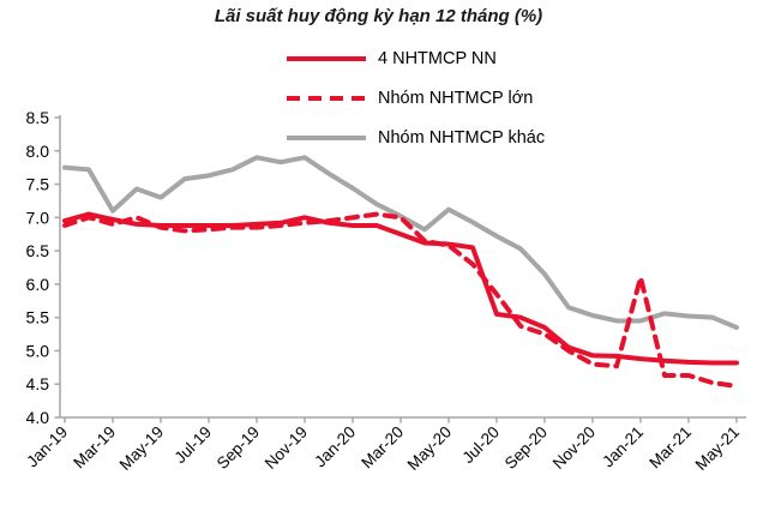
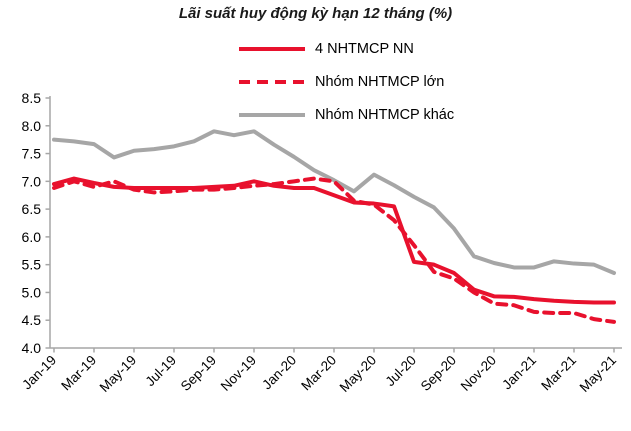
Nhóm NHTMCP khác/Mar-19: 7.1 -> 7.7
Nhóm NHTMCP khác/May-19: 7.3 -> 7.5
Nhóm NHTMCP lớn/Jan-21: 6.1 -> 4.7
